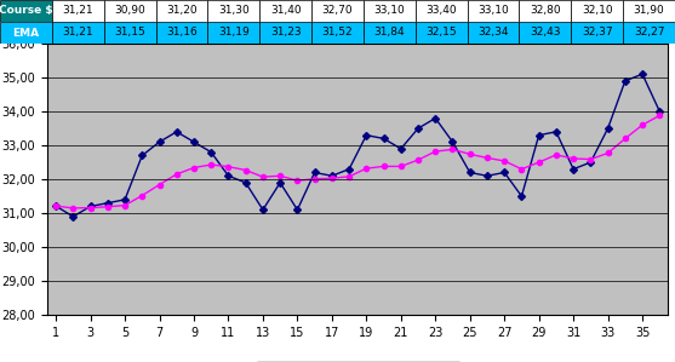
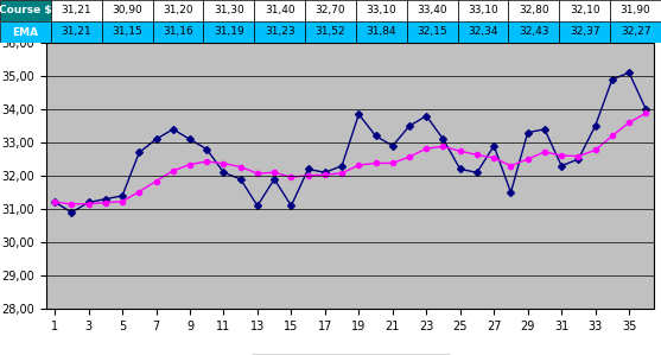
Course $/19: 33,30 -> 33,85
Course $/27: 32,20 -> 32,90
